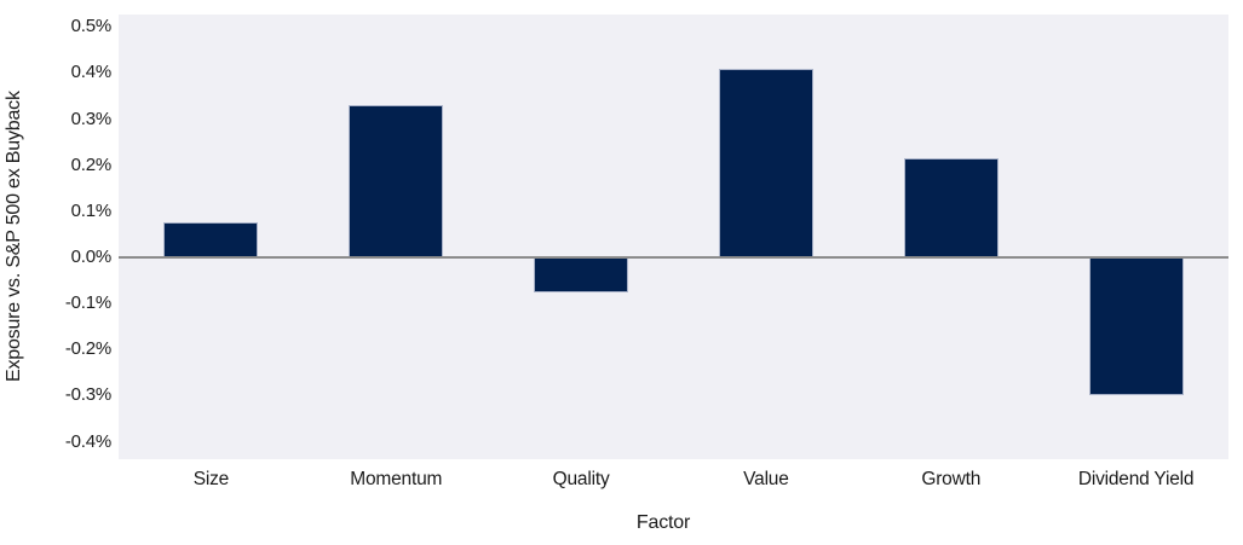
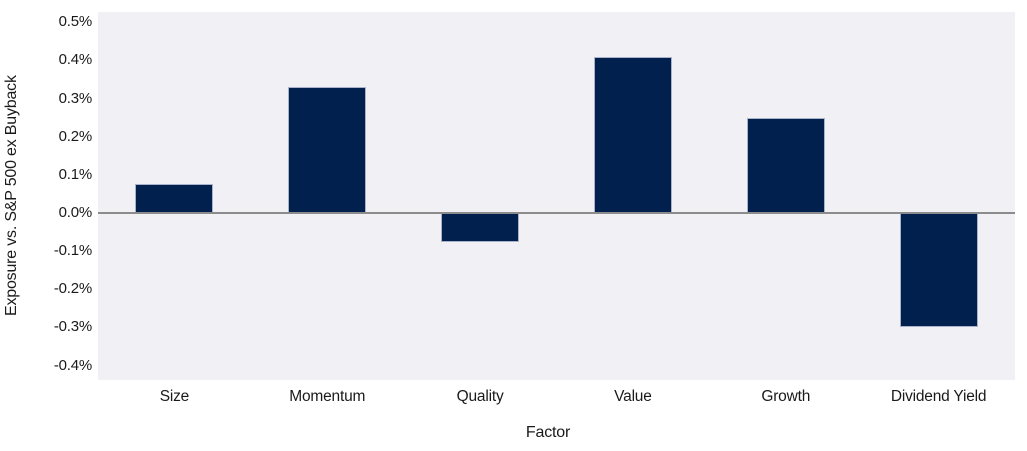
Growth: 0.21% -> 0.25%
